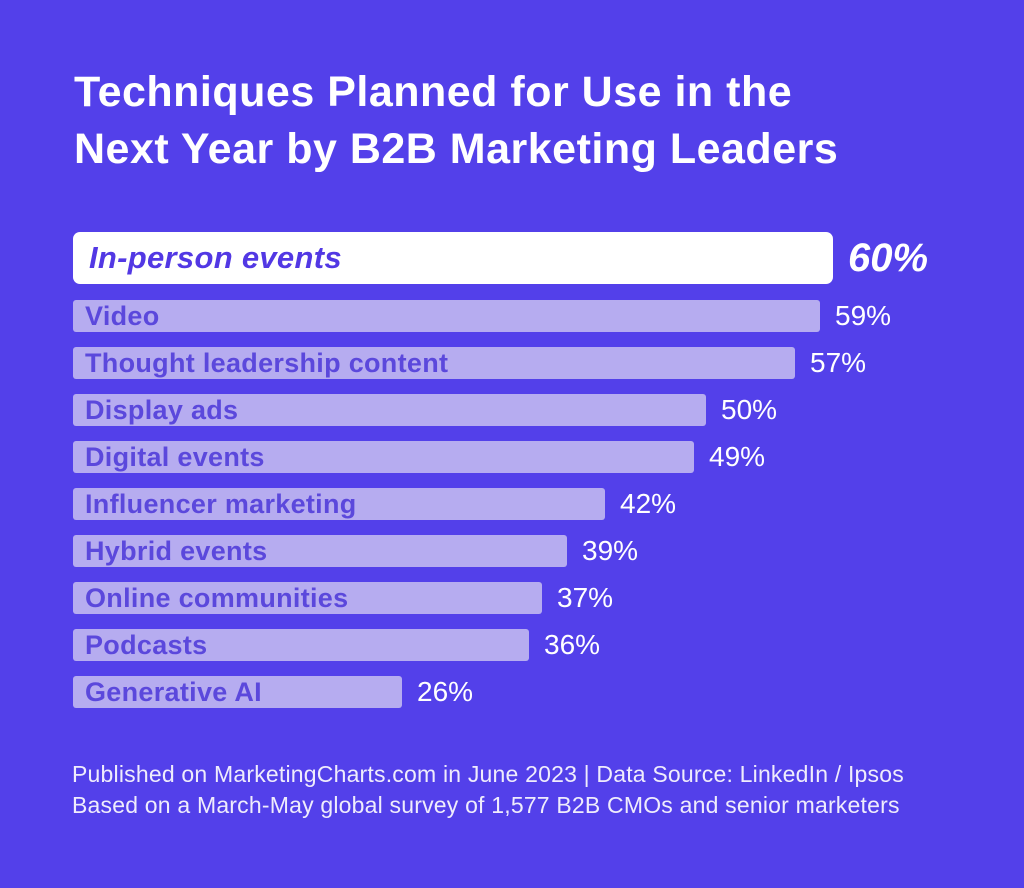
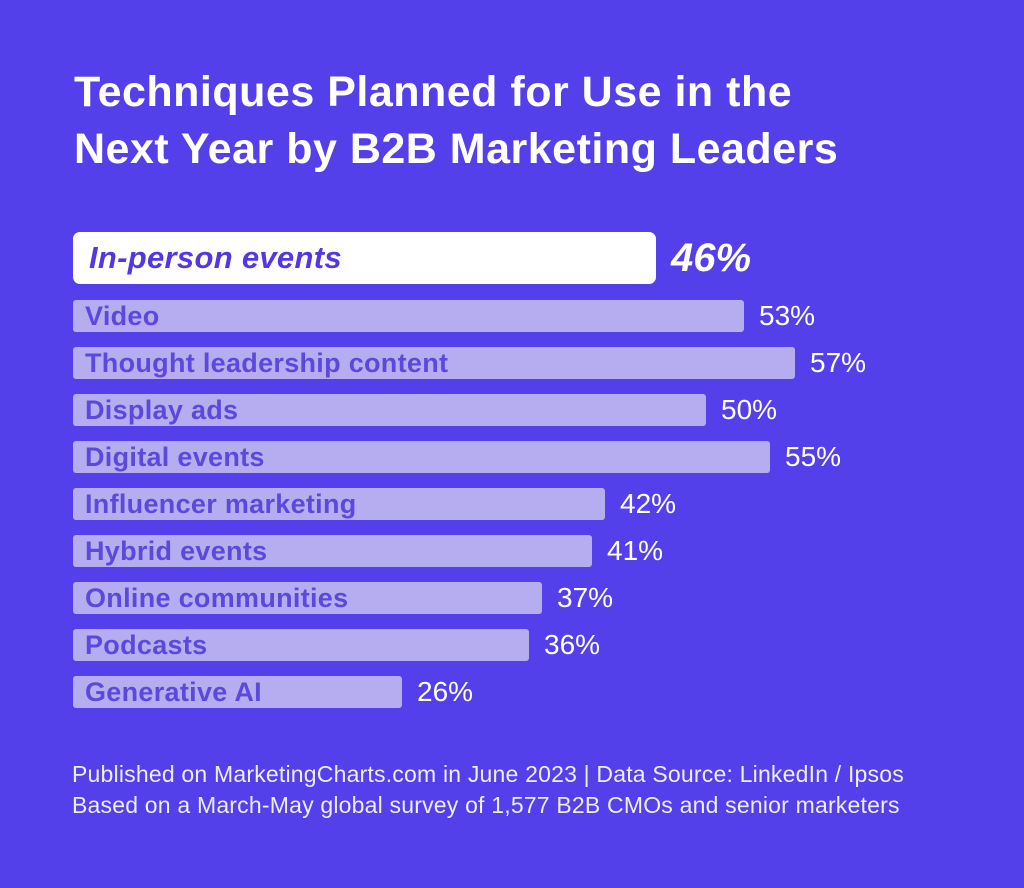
In-person events: 60% -> 46%
Video: 59% -> 53%
Digital events: 49% -> 55%
Hybrid events: 39% -> 41%
